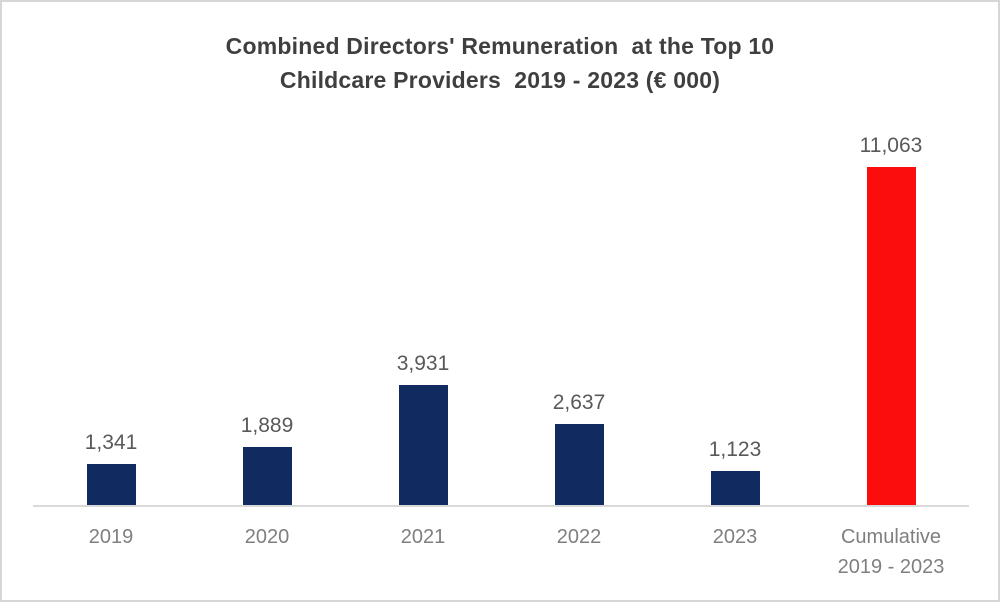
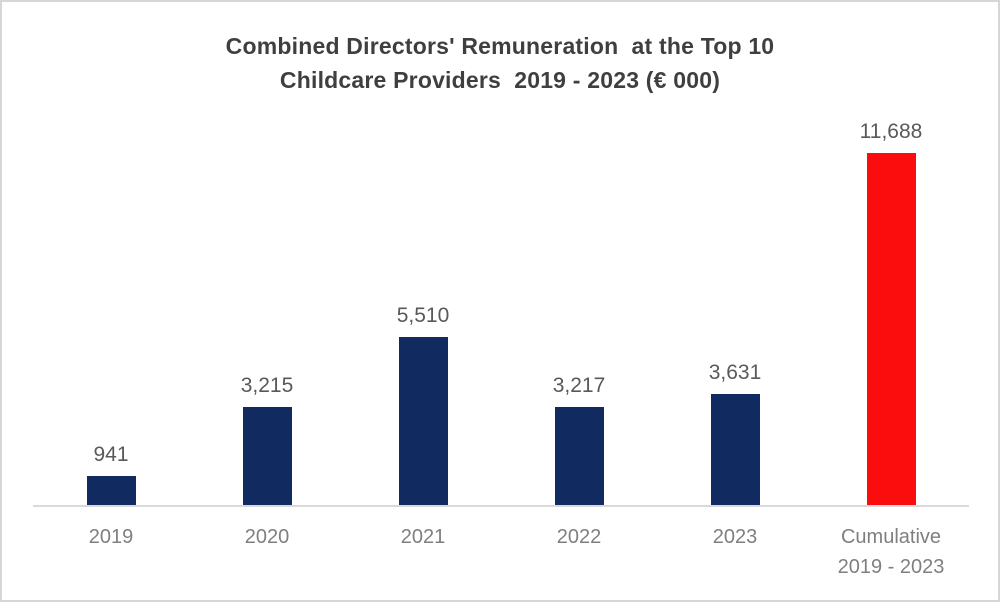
2019: 1,341 -> 941
2020: 1,889 -> 3,215
2021: 3,931 -> 5,510
2022: 2,637 -> 3,217
2023: 1,123 -> 3,631
Cumulative 2019 - 2023: 11,063 -> 11,688
